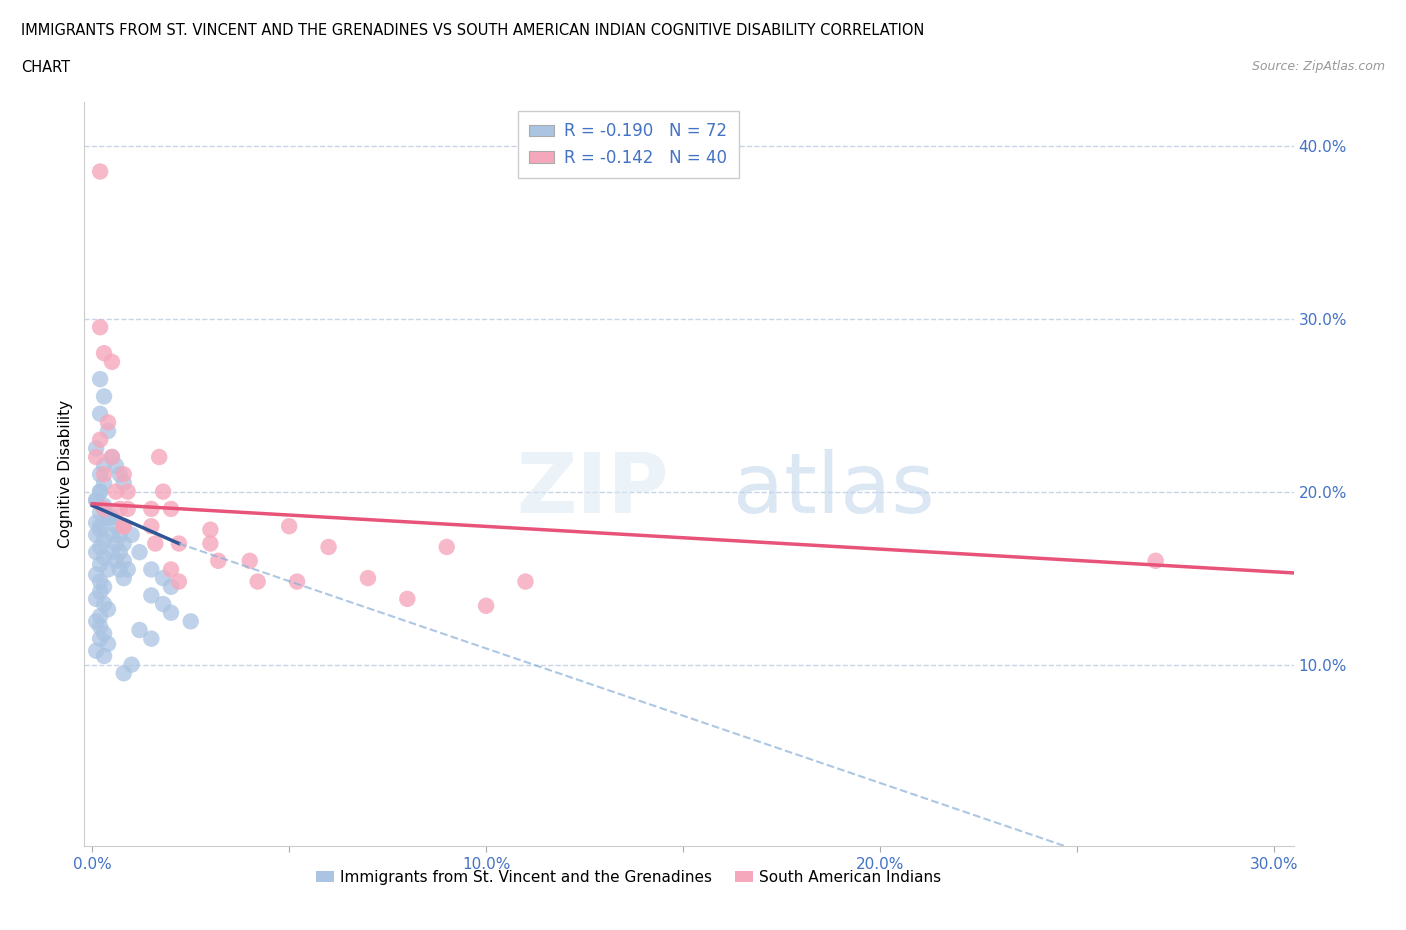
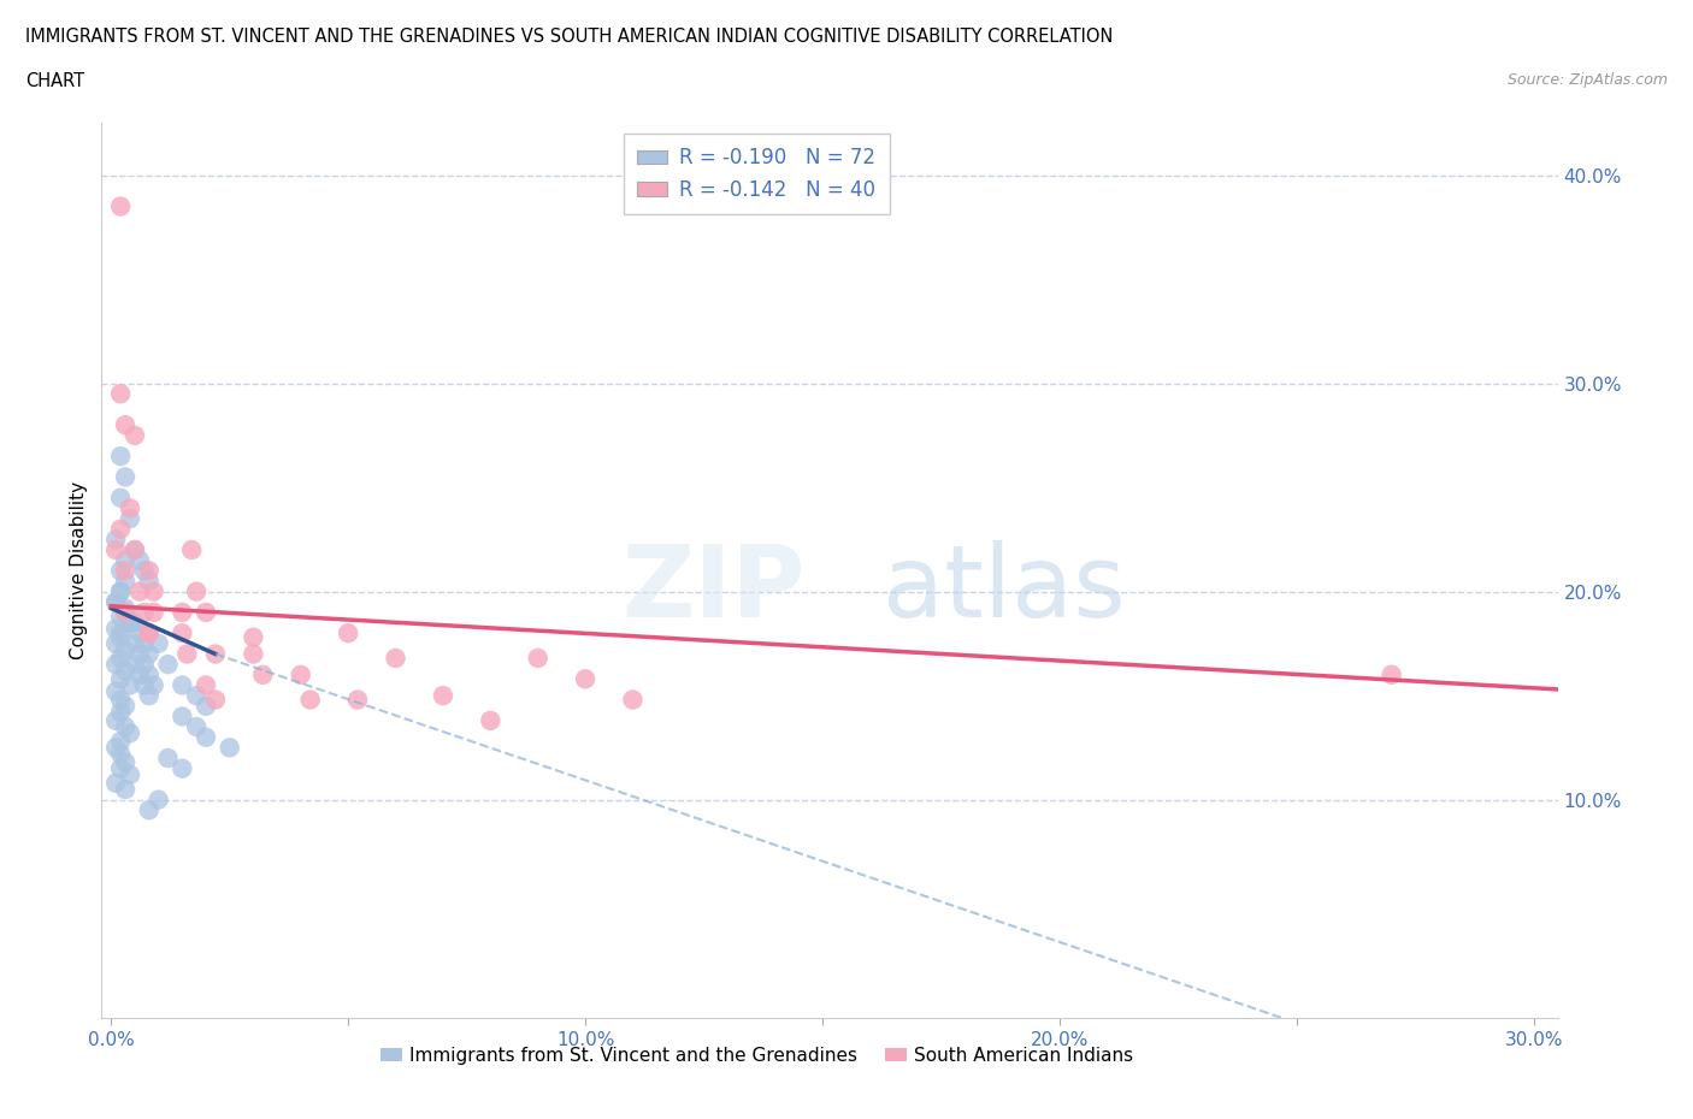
South American Indians/10.0%: 13.4% -> 15.8%
